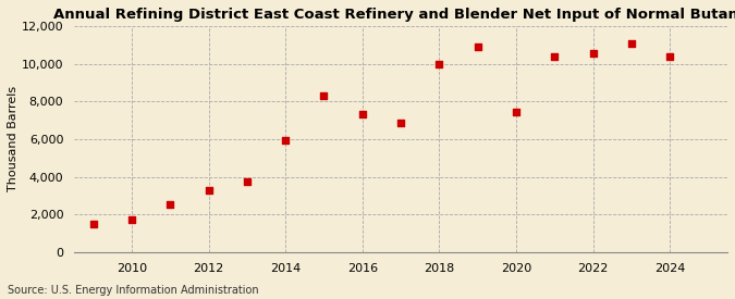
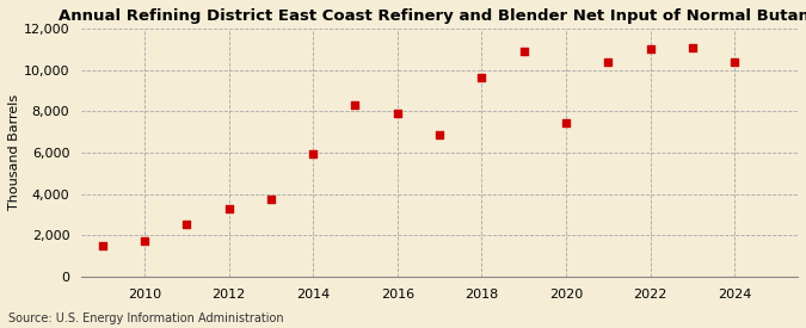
2016: 7,300 -> 7,900
2018: 10,000 -> 9,600
2022: 10,600 -> 11,000
